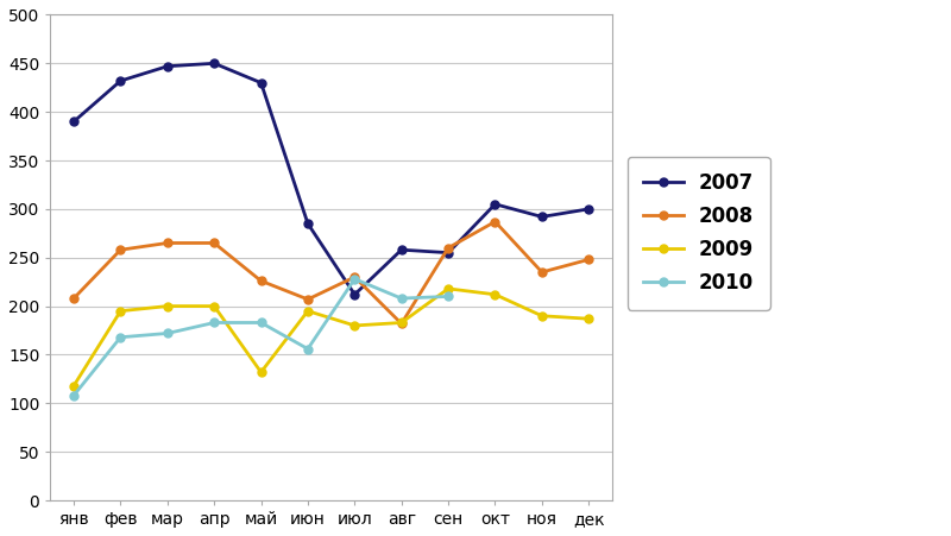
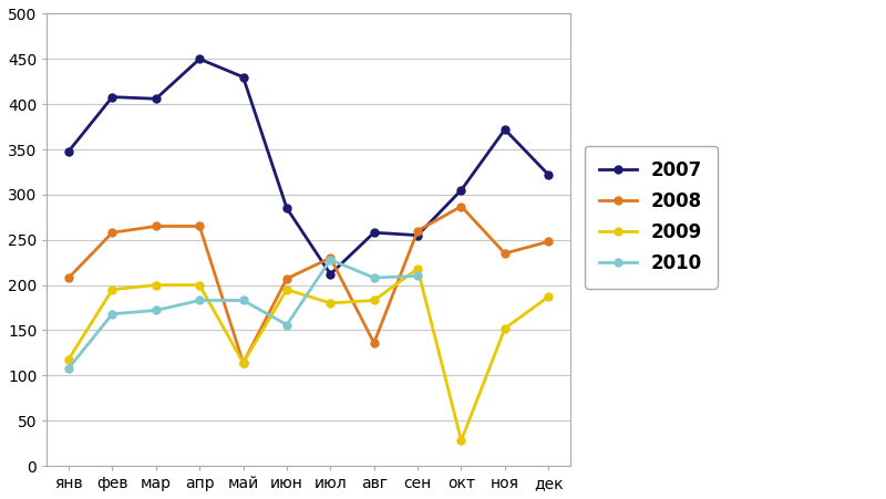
2007/янв: 390 -> 348
2007/фев: 432 -> 408
2007/мар: 447 -> 406
2008/май: 226 -> 114
2009/май: 132 -> 114
2008/авг: 182 -> 136
2009/окт: 212 -> 28
2007/ноя: 292 -> 372
2009/ноя: 190 -> 152
2007/дек: 300 -> 322
